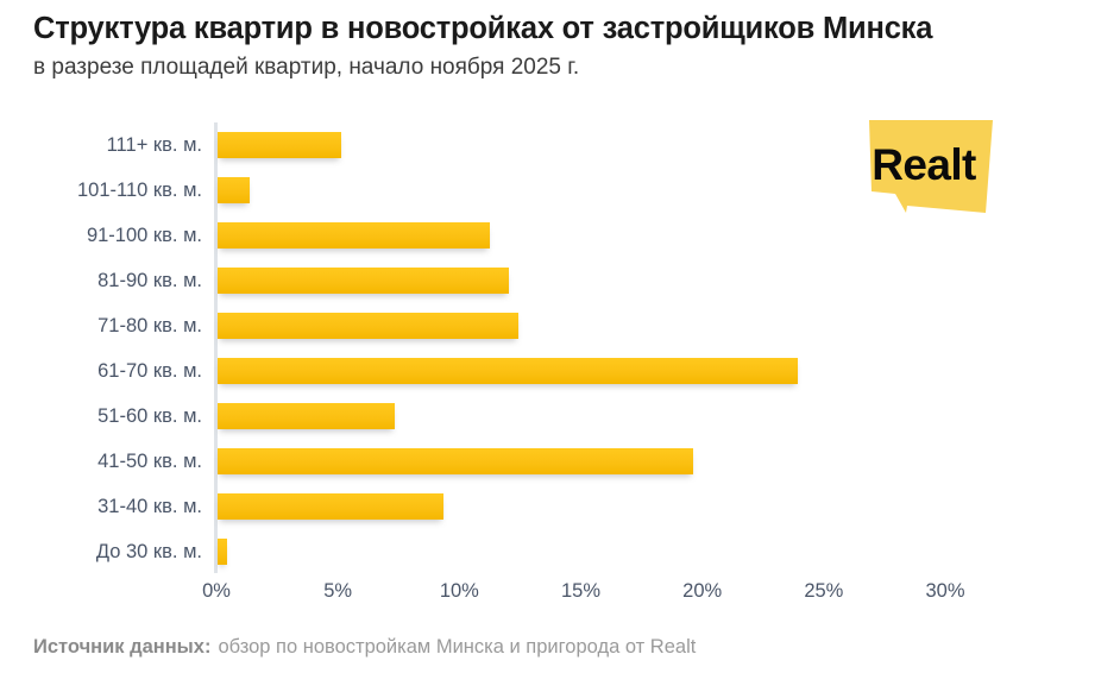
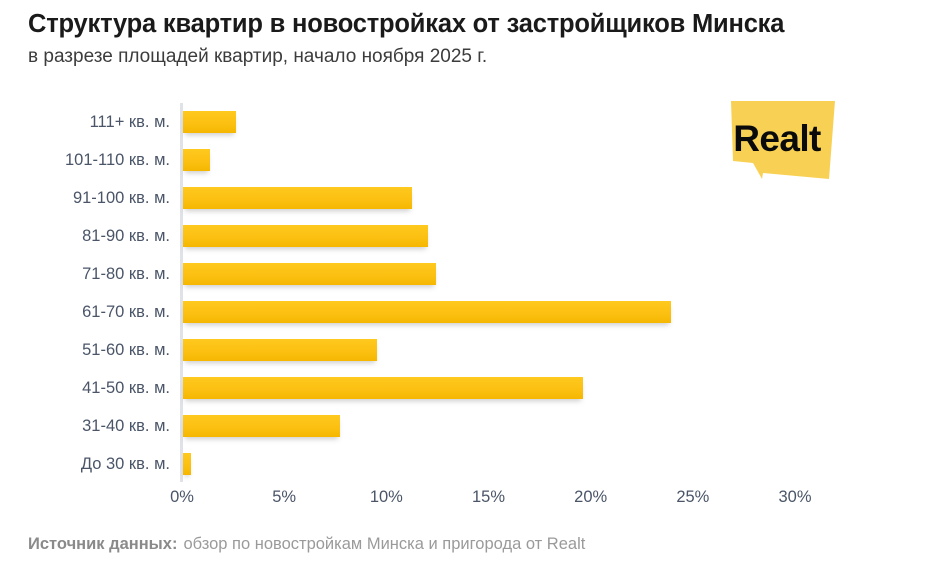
111+ кв. м.: 5.1% -> 2.6%
51-60 кв. м.: 7.3% -> 9.5%
31-40 кв. м.: 9.3% -> 7.7%
